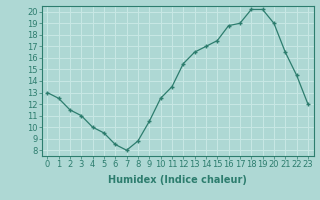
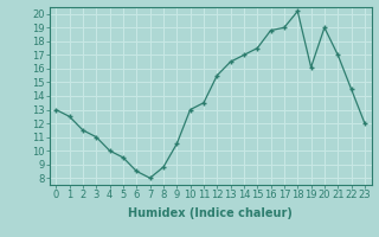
10: 12.5 -> 13.0
19: 20.2 -> 16.1
21: 16.5 -> 17.0
